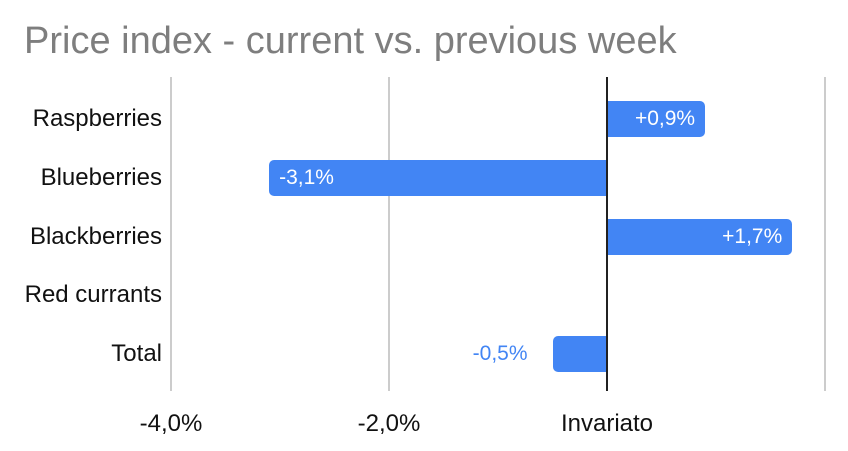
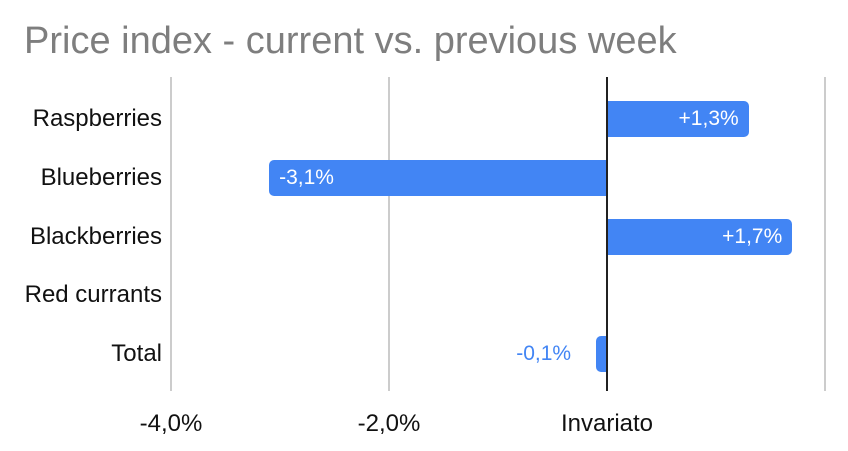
Raspberries: +0,9% -> +1,3%
Total: -0,5% -> -0,1%
